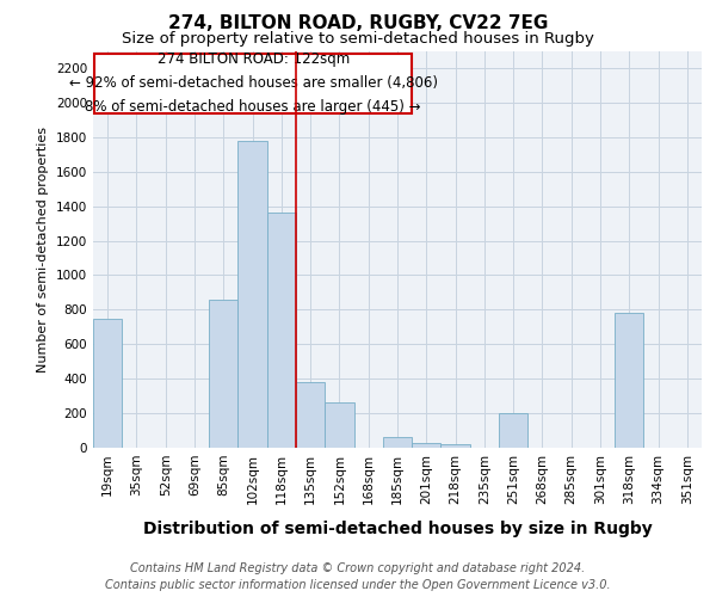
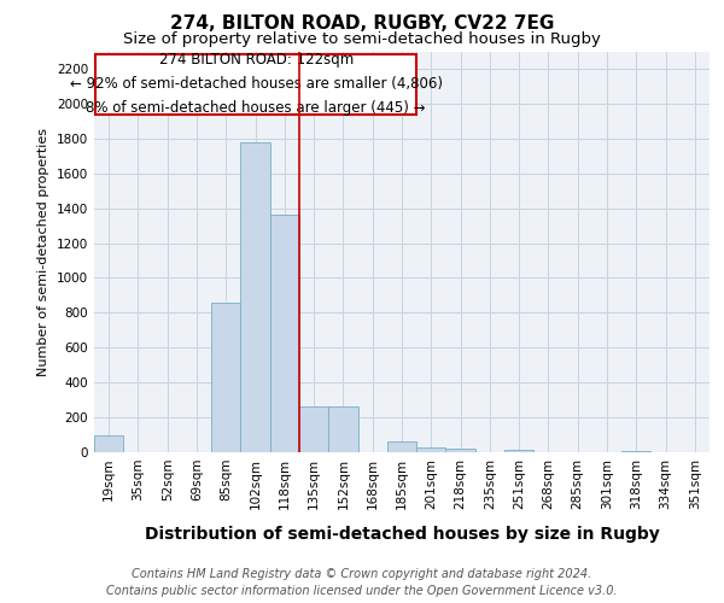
19sqm: 750 -> 100
135sqm: 380 -> 260
251sqm: 200 -> 20
318sqm: 780 -> 10
